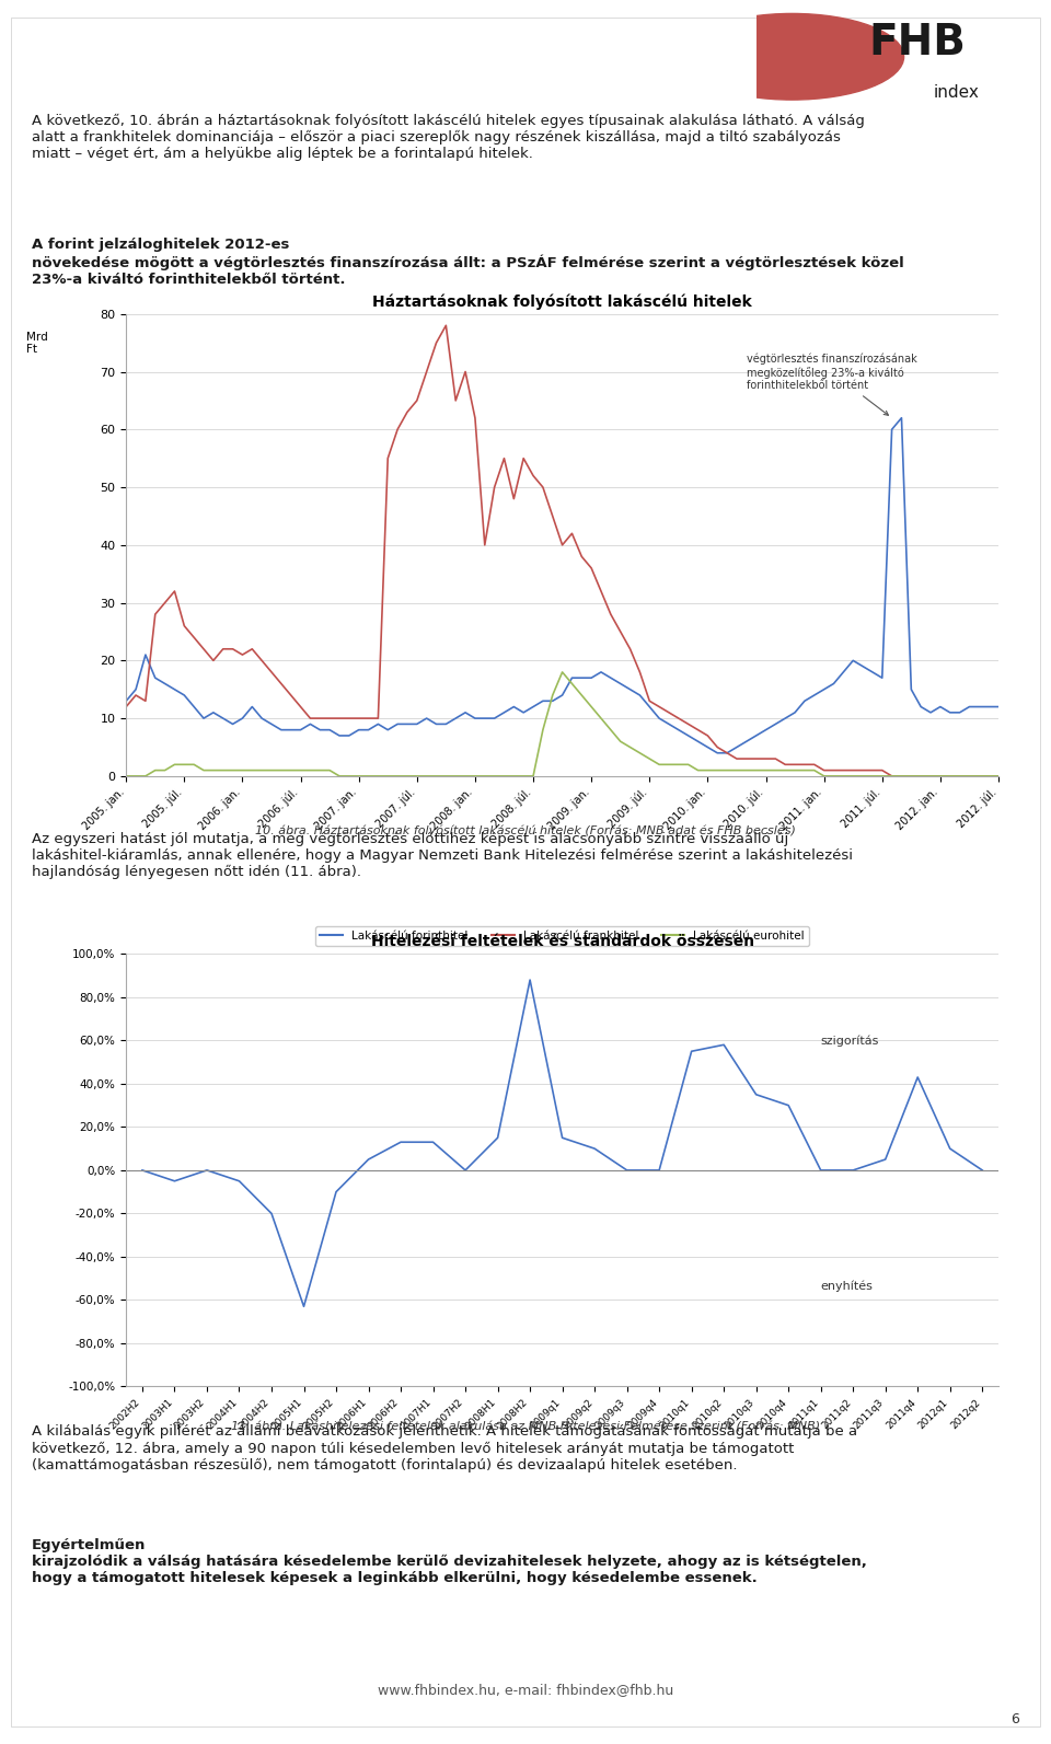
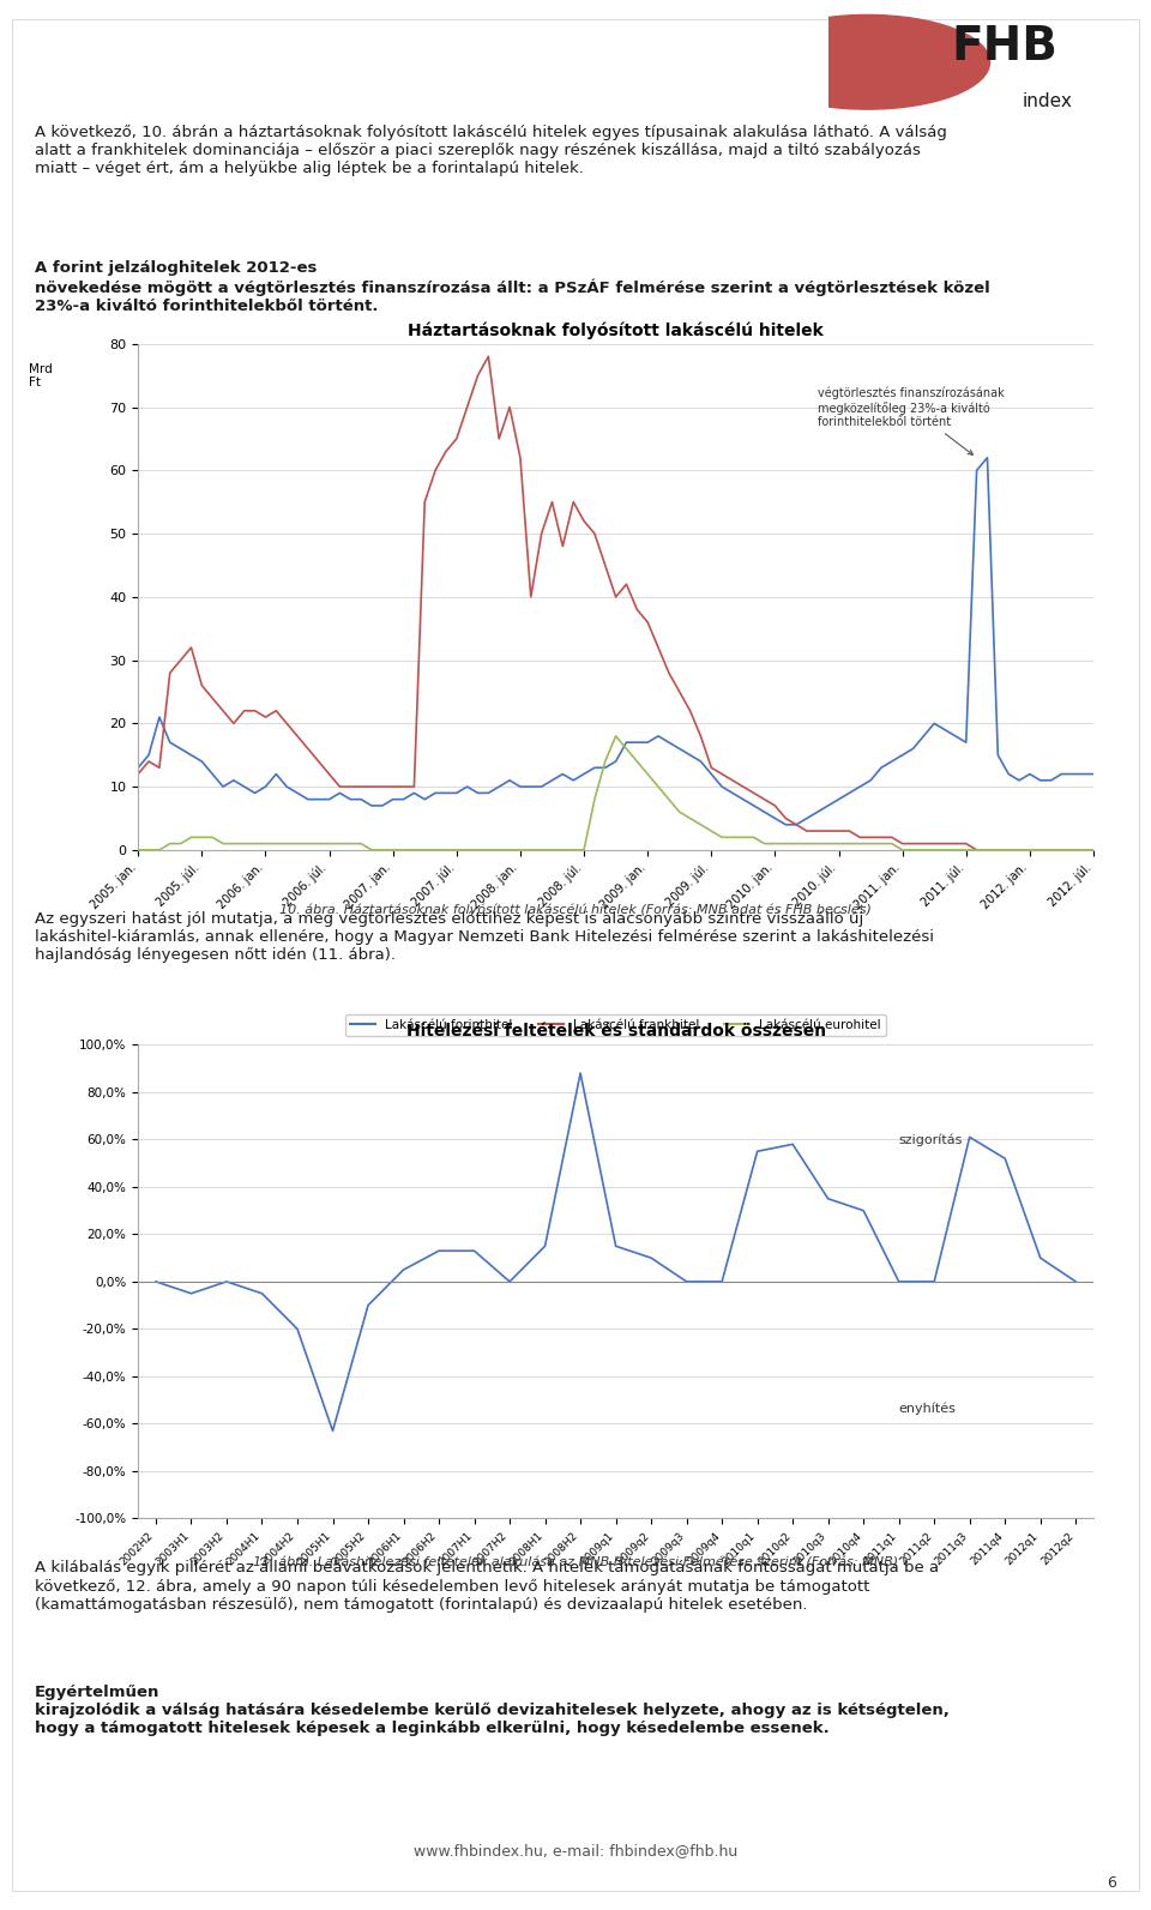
Hitelezési feltételek és standardok összesen/2011q3: 5% -> 61%
Hitelezési feltételek és standardok összesen/2011q4: 43% -> 52%
